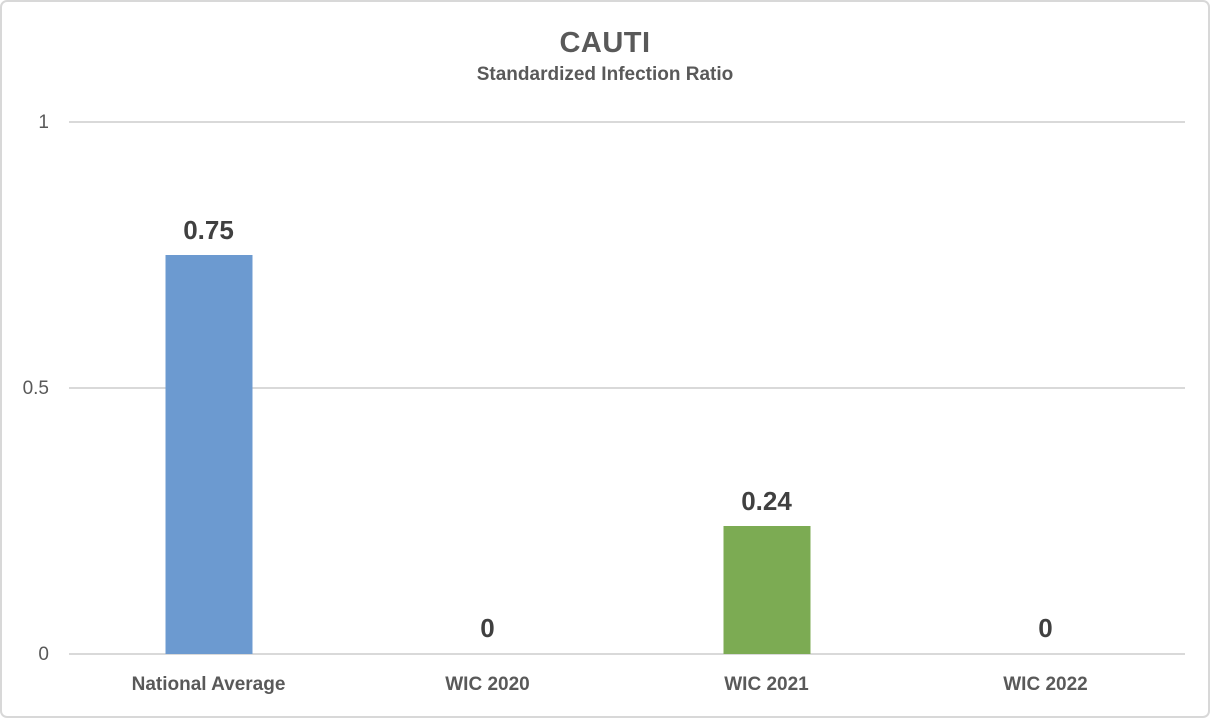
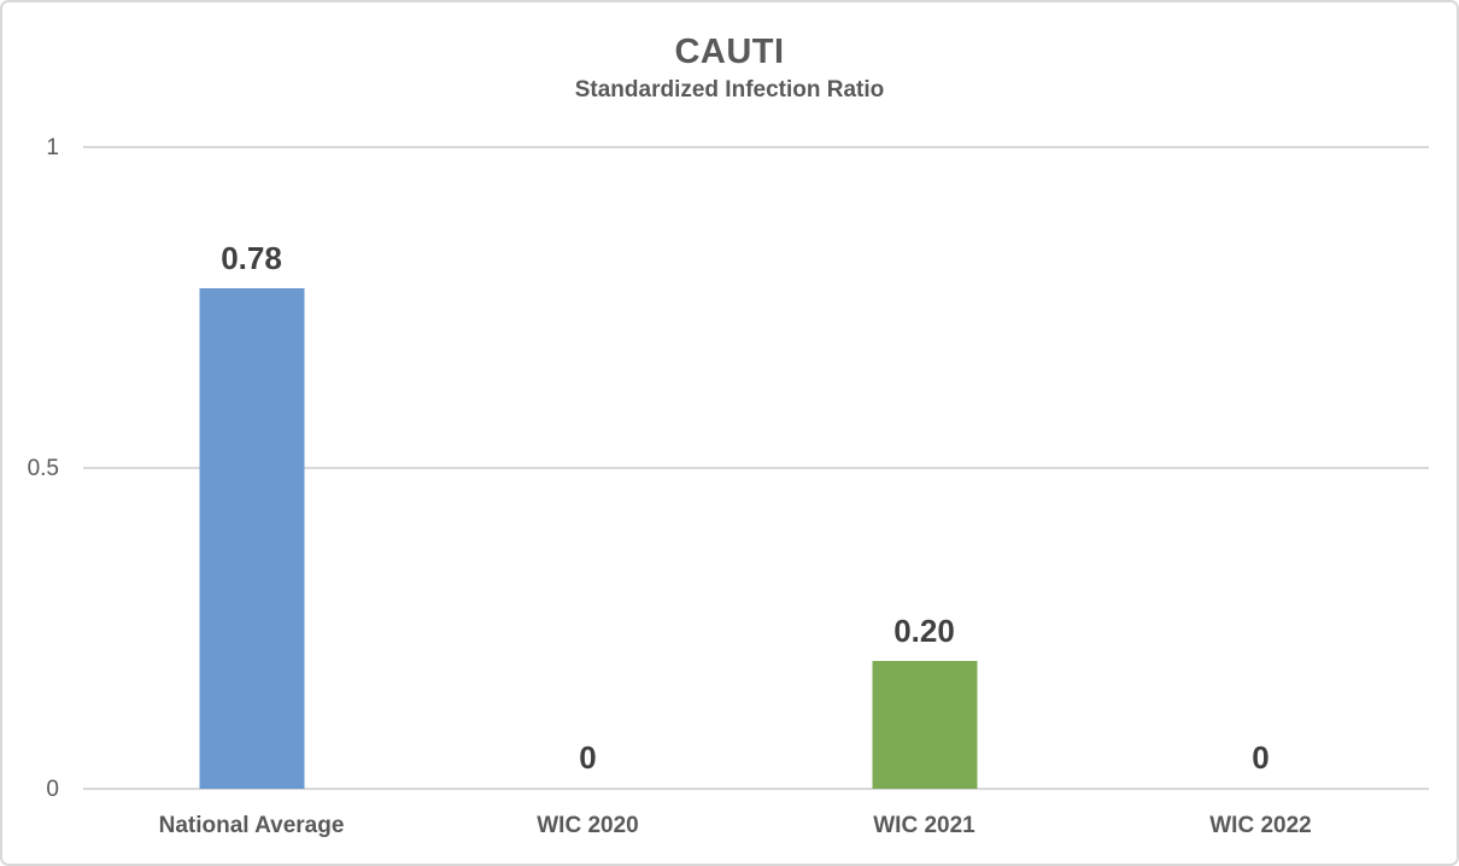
National Average: 0.75 -> 0.78
WIC 2021: 0.24 -> 0.20
